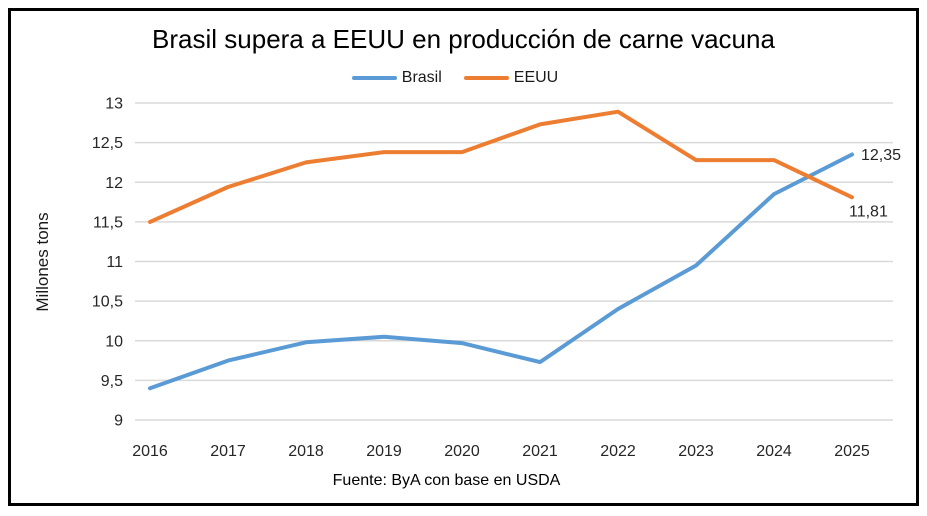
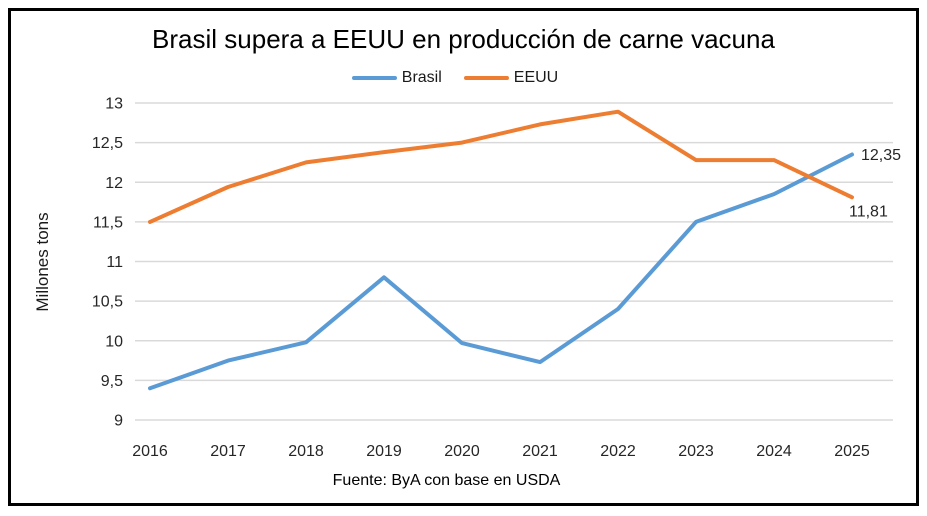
Brasil/2019: 10.1 -> 10.8
EEUU/2020: 12.4 -> 12.5
Brasil/2023: 10.9 -> 11.5
